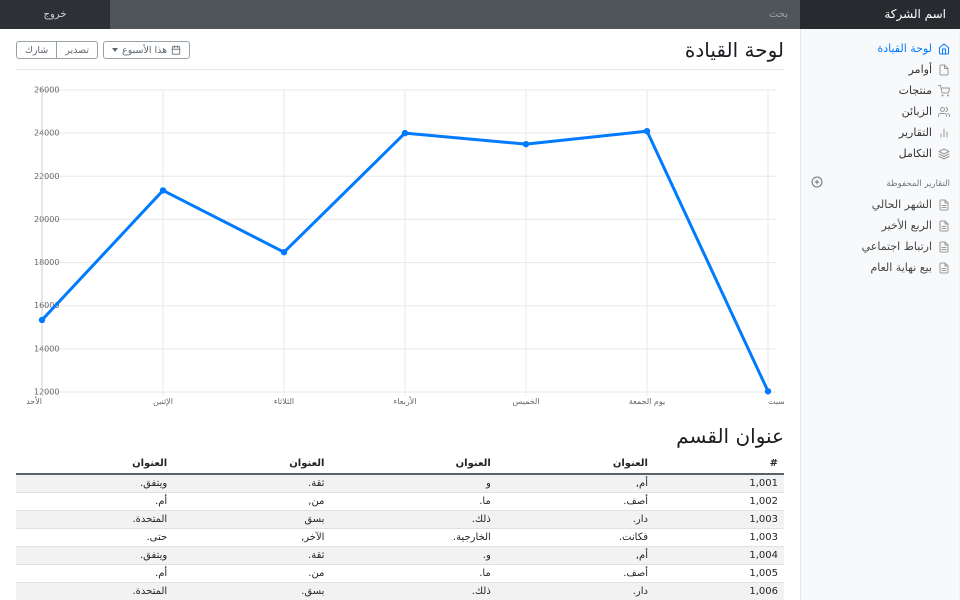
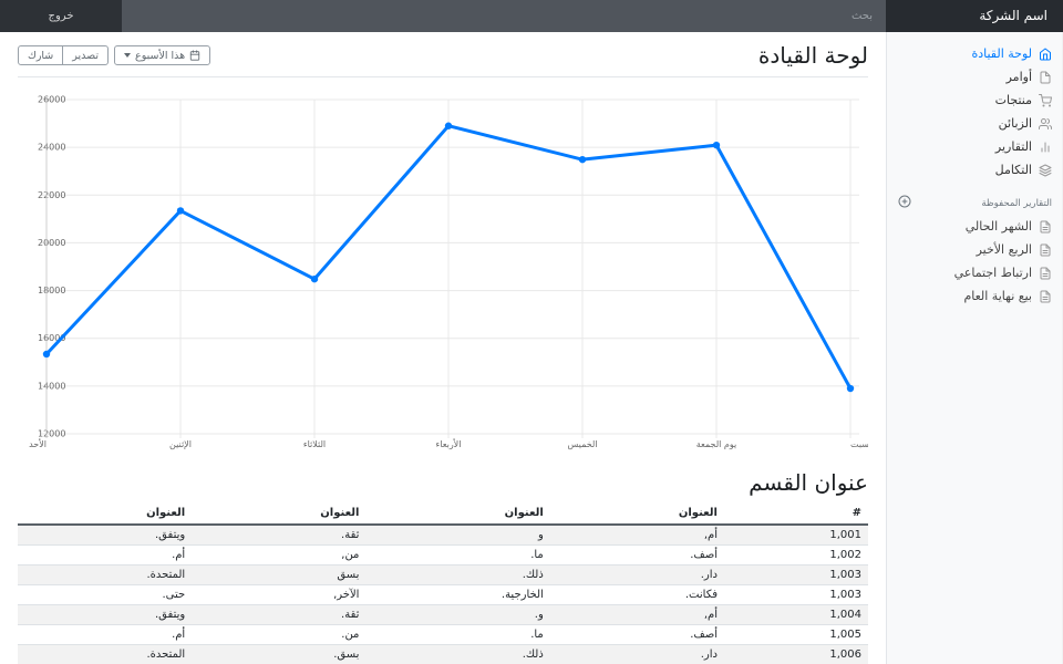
الأربعاء: 24000 -> 24900
يوم السبت: 12000 -> 13900
